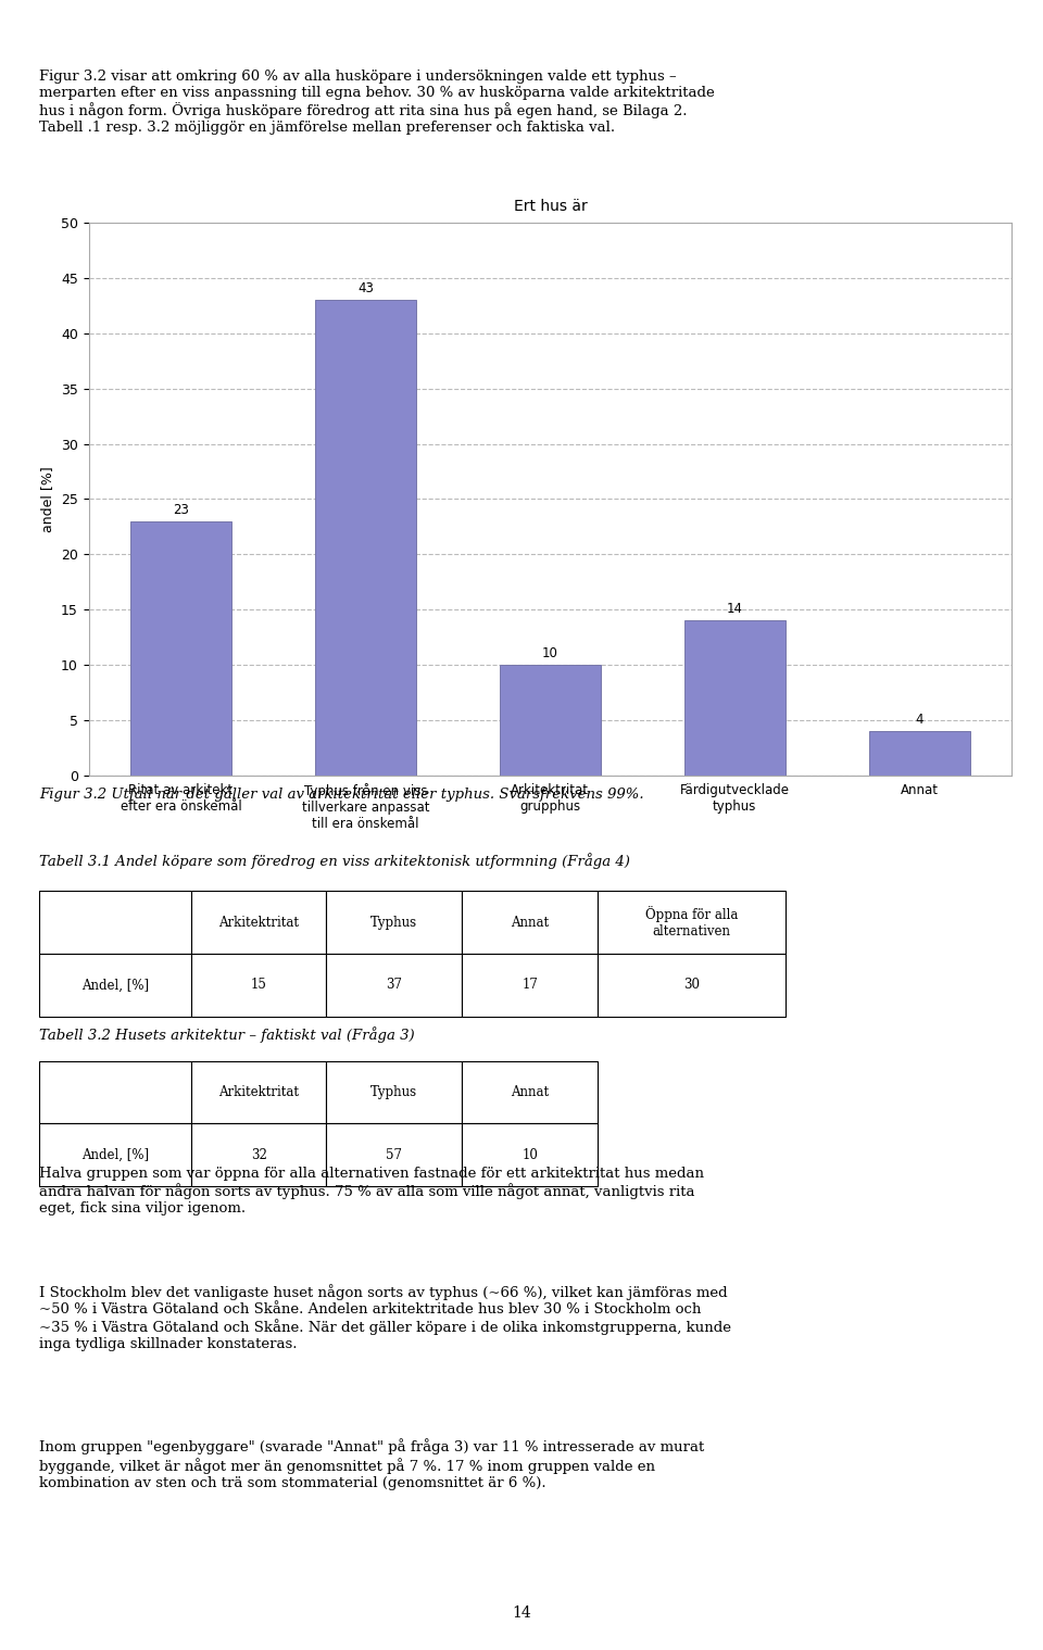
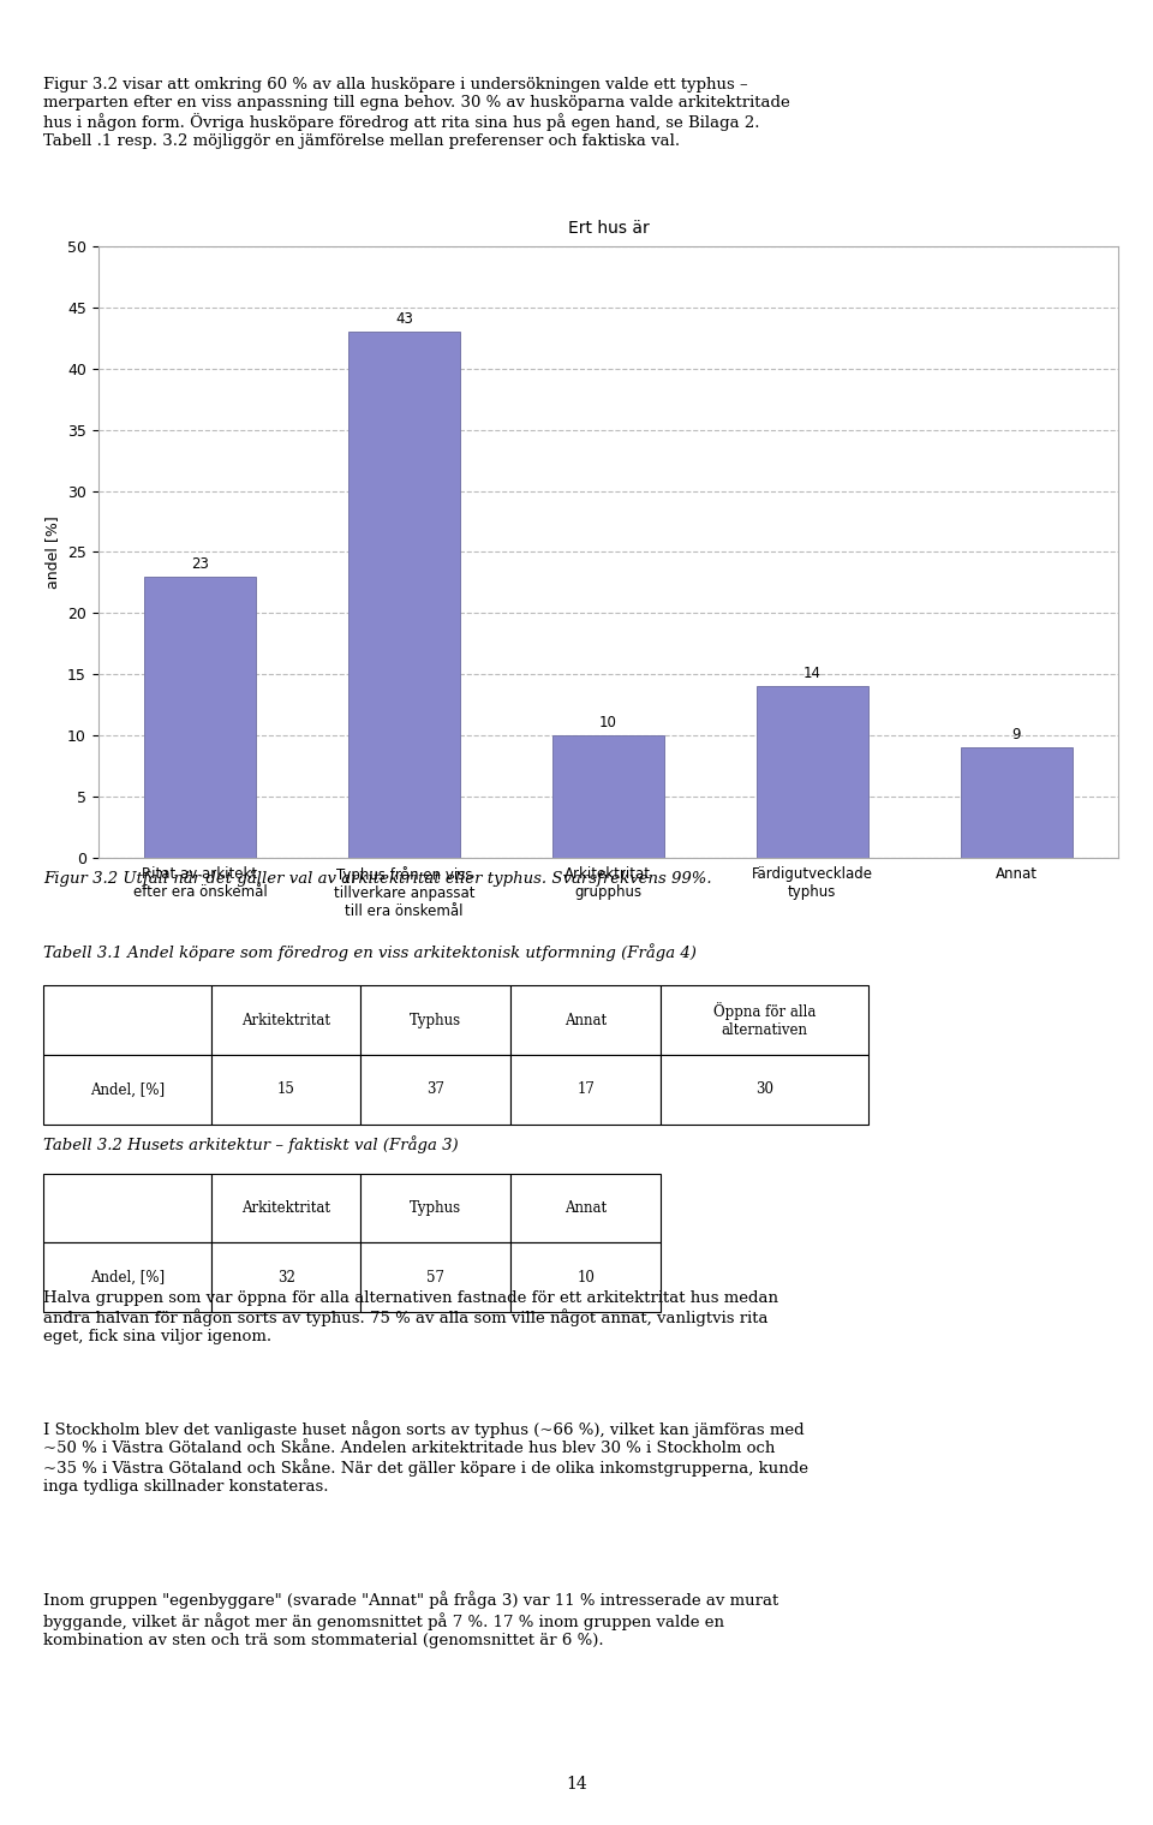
Annat: 4 -> 9
